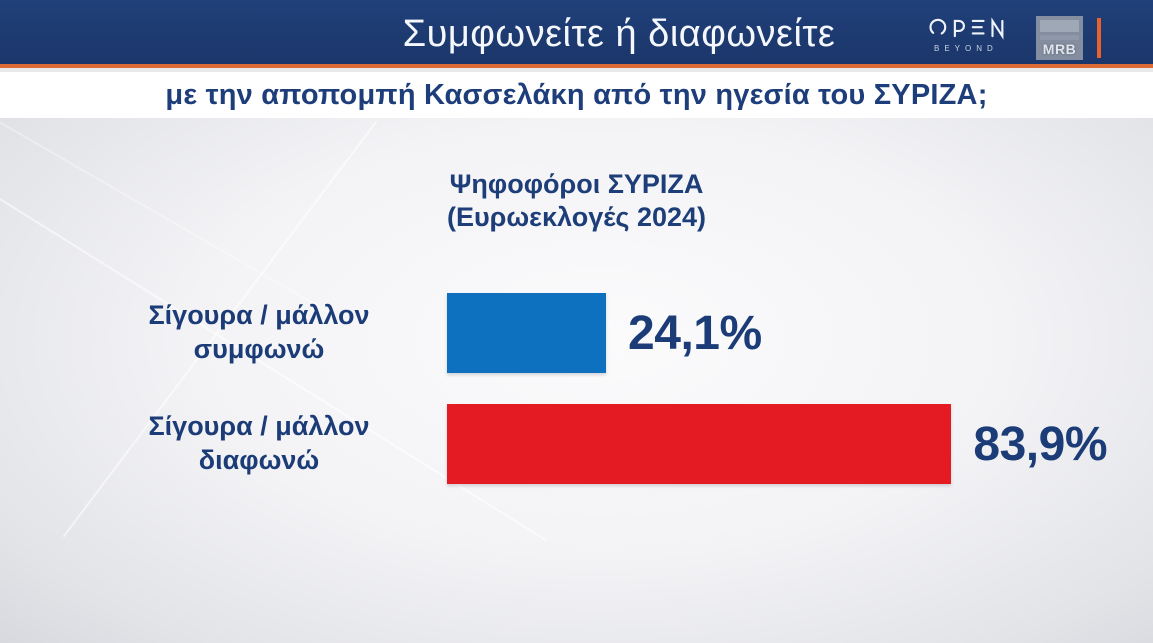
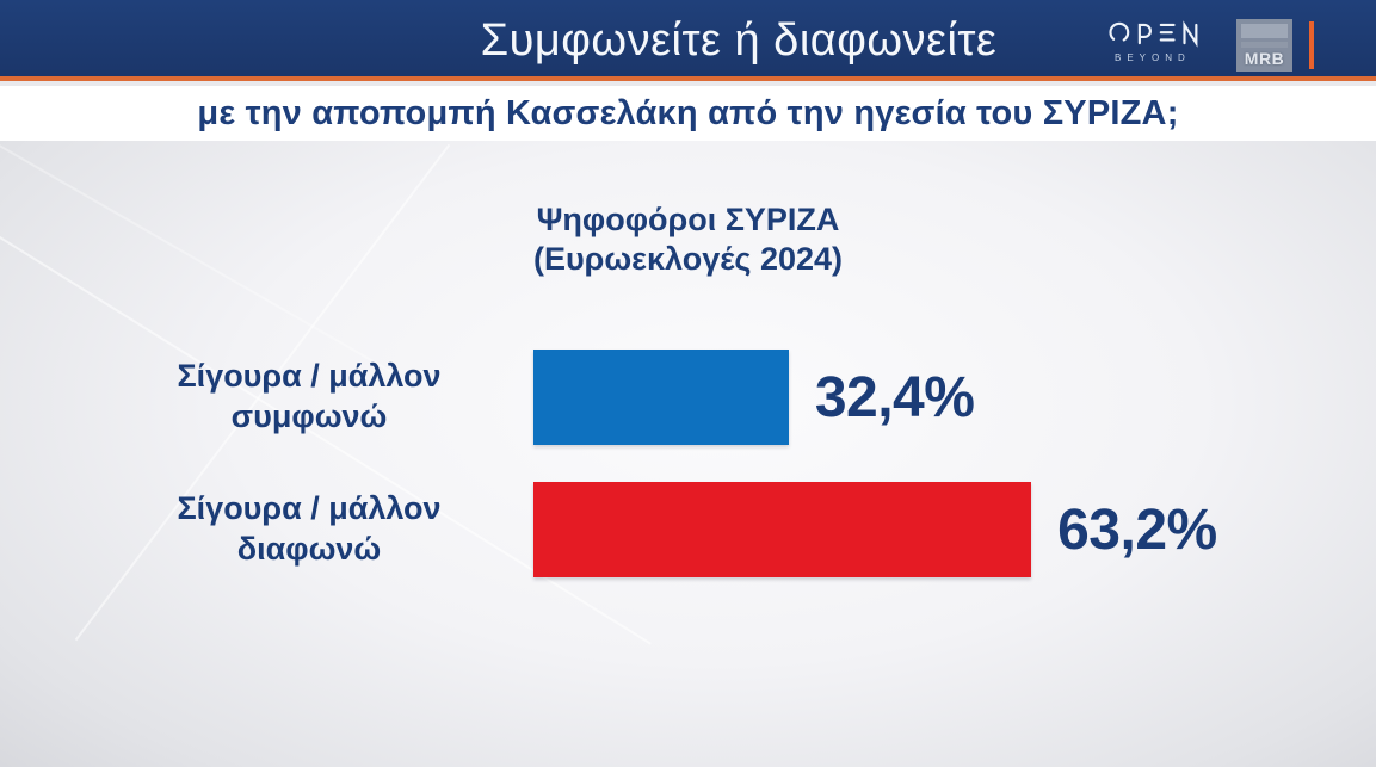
Σίγουρα / μάλλον συμφωνώ: 24,1% -> 32,4%
Σίγουρα / μάλλον διαφωνώ: 83,9% -> 63,2%
